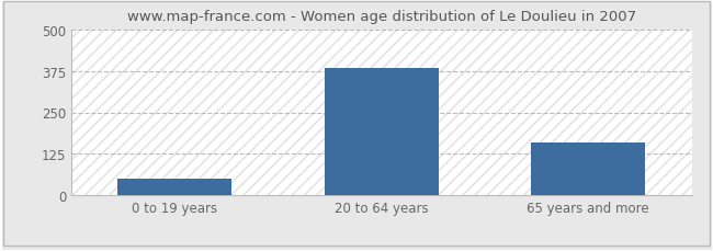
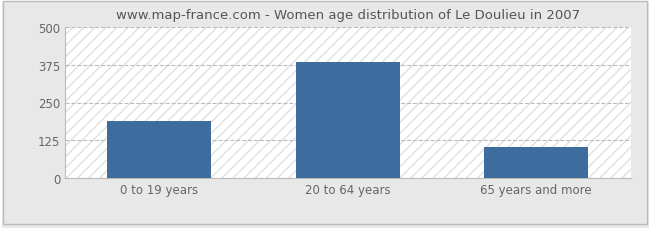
0 to 19 years: 50 -> 190
65 years and more: 160 -> 105
